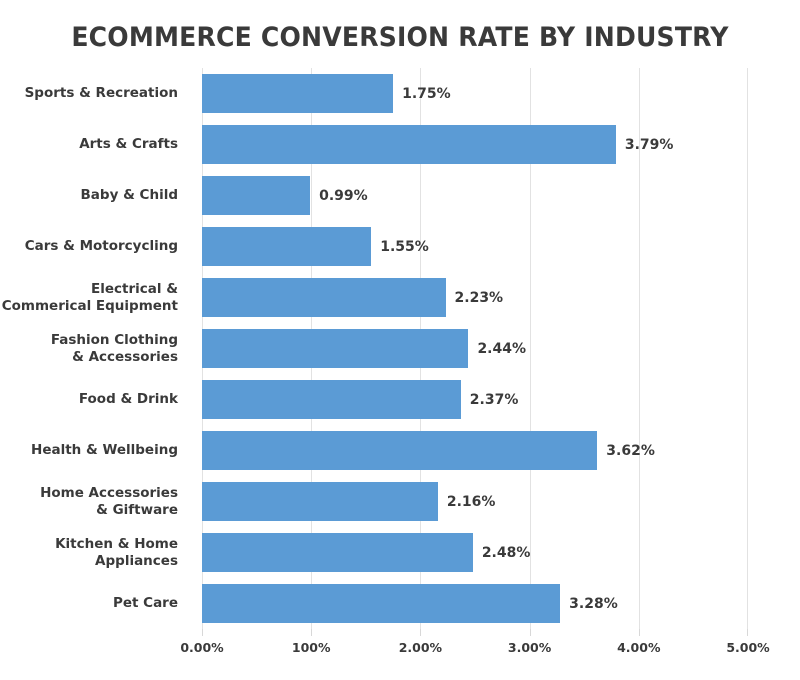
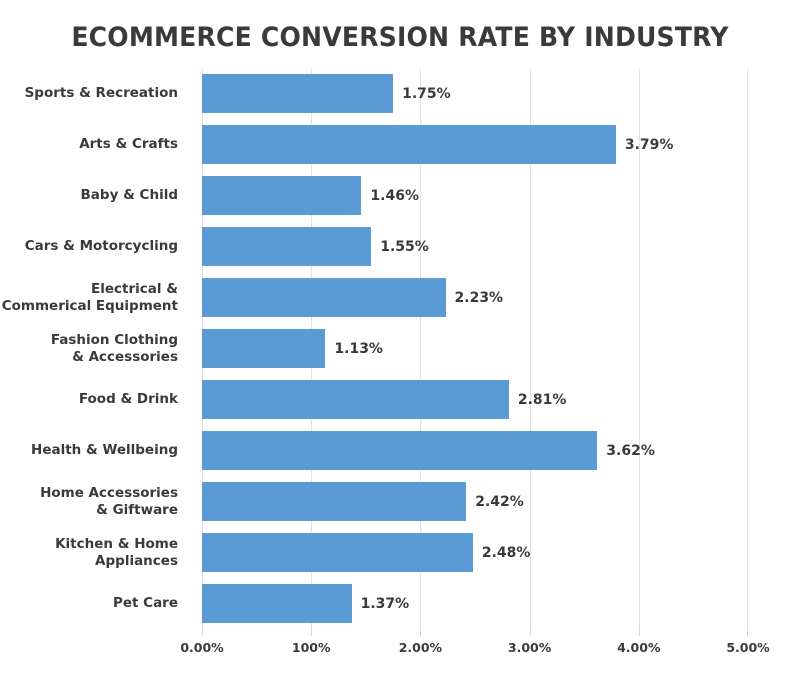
Baby & Child: 0.99% -> 1.46%
Fashion Clothing & Accessories: 2.44% -> 1.13%
Food & Drink: 2.37% -> 2.81%
Home Accessories & Giftware: 2.16% -> 2.42%
Pet Care: 3.28% -> 1.37%
